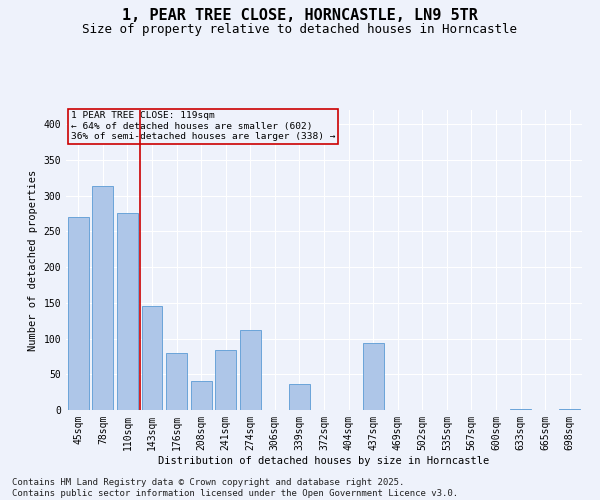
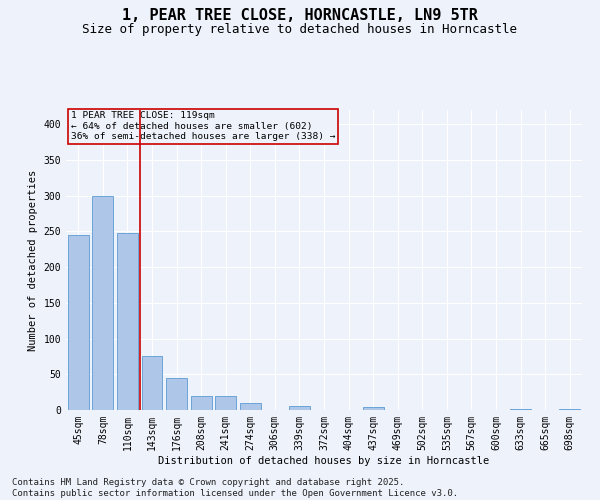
45sqm: 270 -> 245
78sqm: 314 -> 300
110sqm: 276 -> 248
143sqm: 146 -> 75
176sqm: 80 -> 45
208sqm: 40 -> 20
241sqm: 84 -> 20
274sqm: 112 -> 10
339sqm: 36 -> 6
437sqm: 94 -> 4
